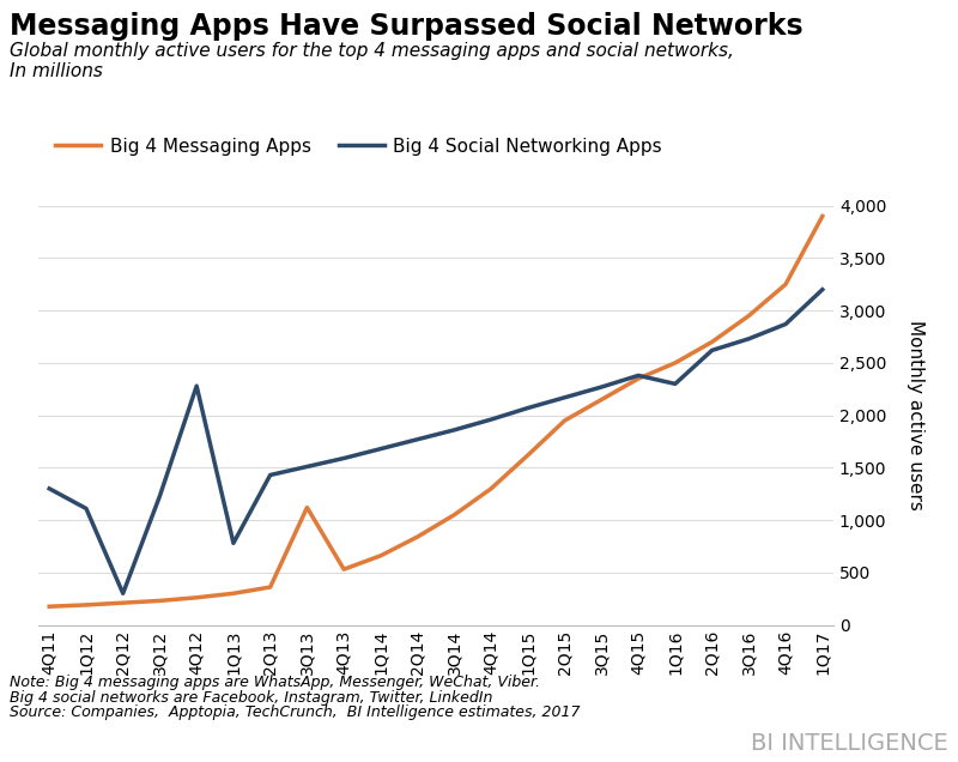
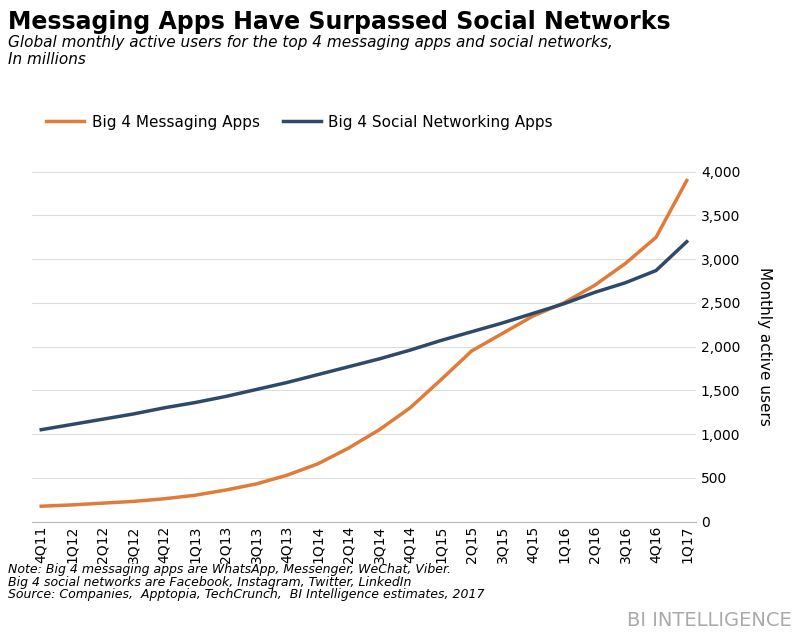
Big 4 Social Networking Apps/4Q11: 1,300 -> 1,050
Big 4 Social Networking Apps/2Q12: 300 -> 1,170
Big 4 Social Networking Apps/4Q12: 2,280 -> 1,300
Big 4 Social Networking Apps/1Q13: 780 -> 1,360
Big 4 Messaging Apps/3Q13: 1,120 -> 430
Big 4 Social Networking Apps/1Q16: 2,300 -> 2,490
